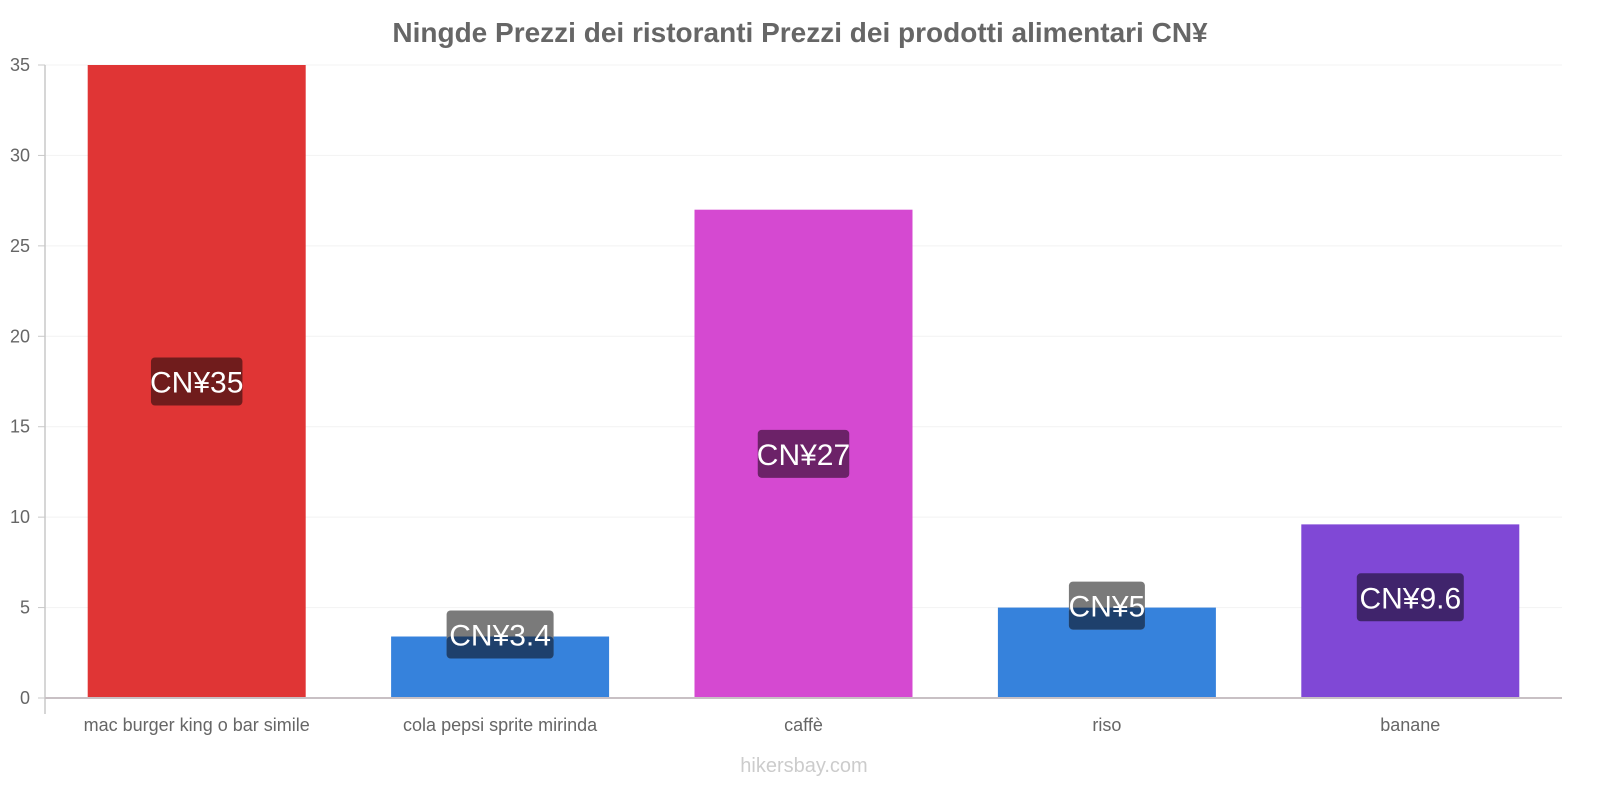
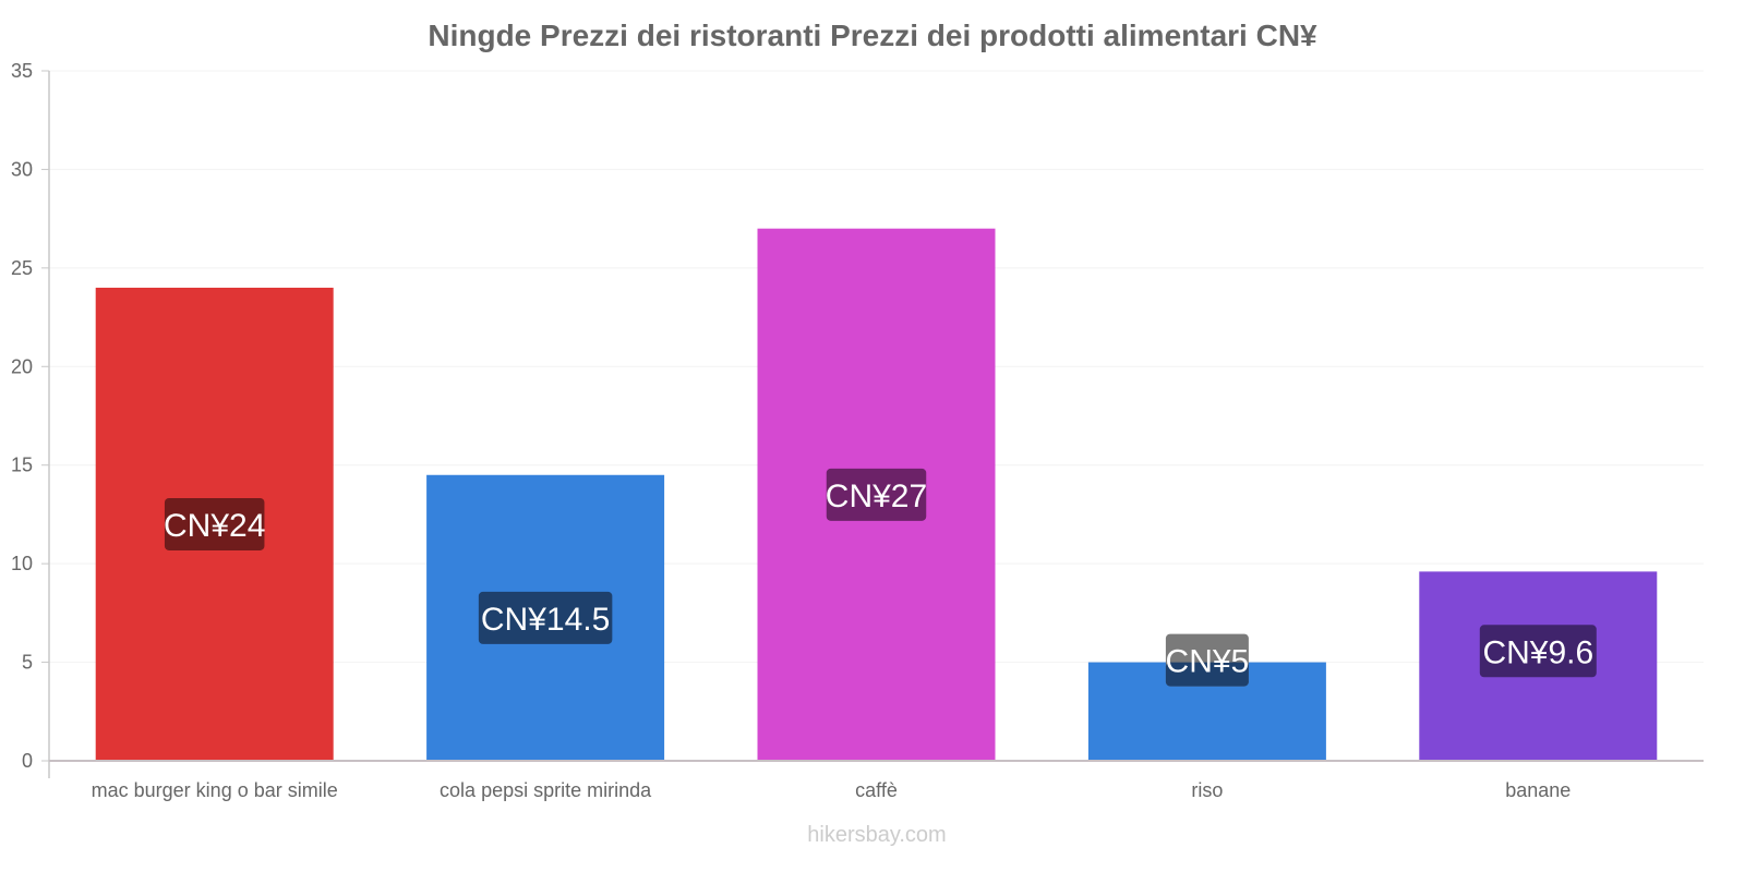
mac burger king o bar simile: 35 -> 24
cola pepsi sprite mirinda: 3.4 -> 14.5
